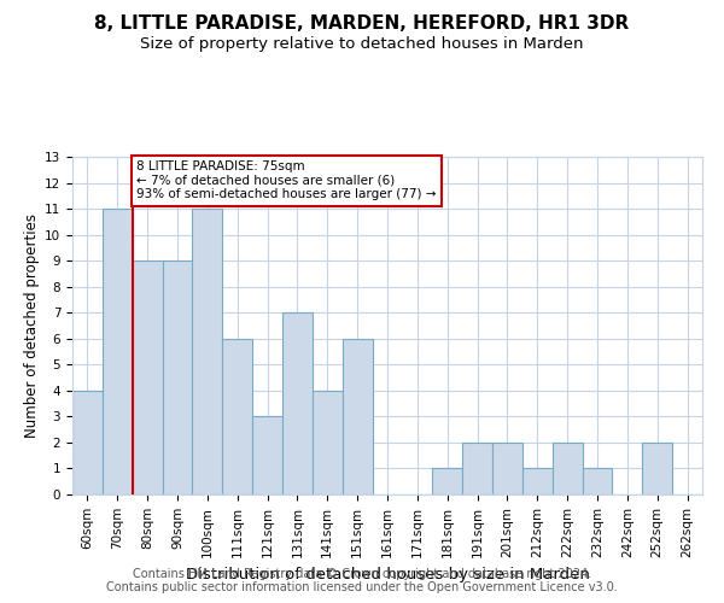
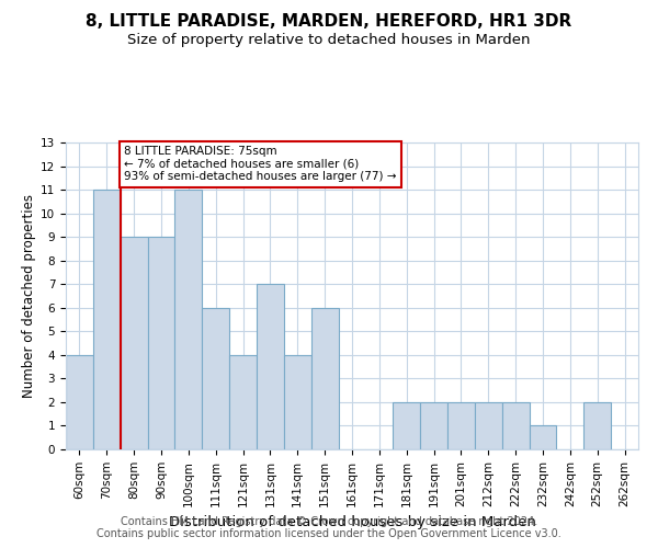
121sqm: 3 -> 4
181sqm: 1 -> 2
212sqm: 1 -> 2
